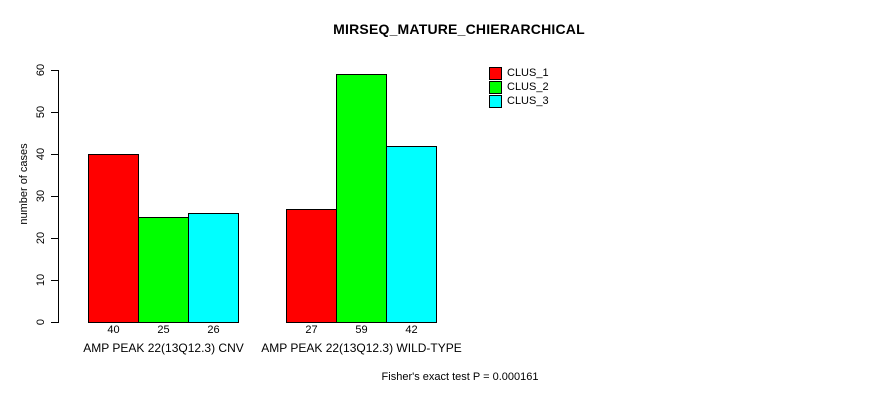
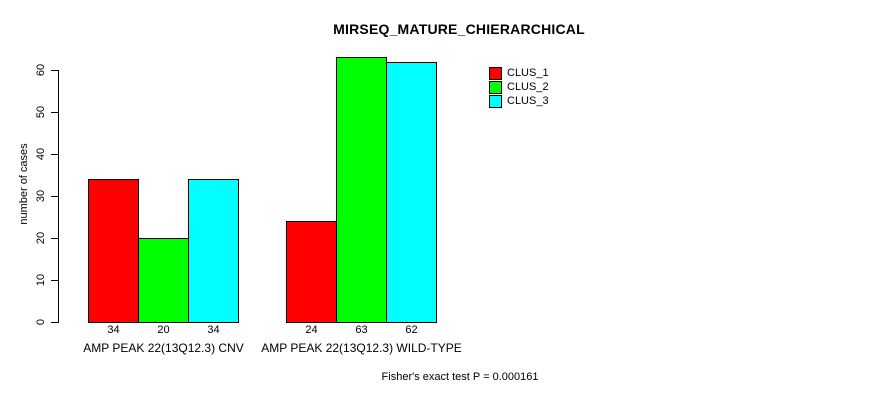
CLUS_1/AMP PEAK 22(13Q12.3) CNV: 40 -> 34
CLUS_2/AMP PEAK 22(13Q12.3) CNV: 25 -> 20
CLUS_3/AMP PEAK 22(13Q12.3) CNV: 26 -> 34
CLUS_1/AMP PEAK 22(13Q12.3) WILD-TYPE: 27 -> 24
CLUS_2/AMP PEAK 22(13Q12.3) WILD-TYPE: 59 -> 63
CLUS_3/AMP PEAK 22(13Q12.3) WILD-TYPE: 42 -> 62
